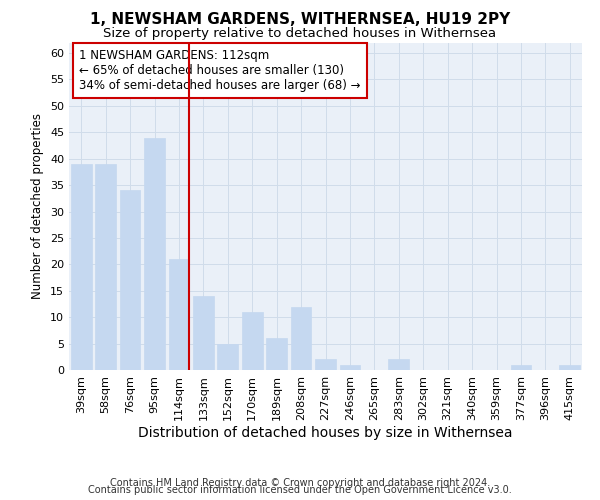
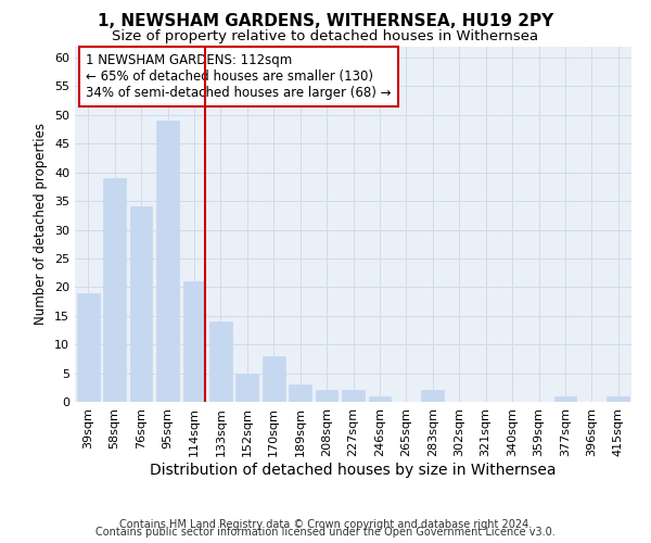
39sqm: 39 -> 19
95sqm: 44 -> 49
170sqm: 11 -> 8
189sqm: 6 -> 3
208sqm: 12 -> 2
